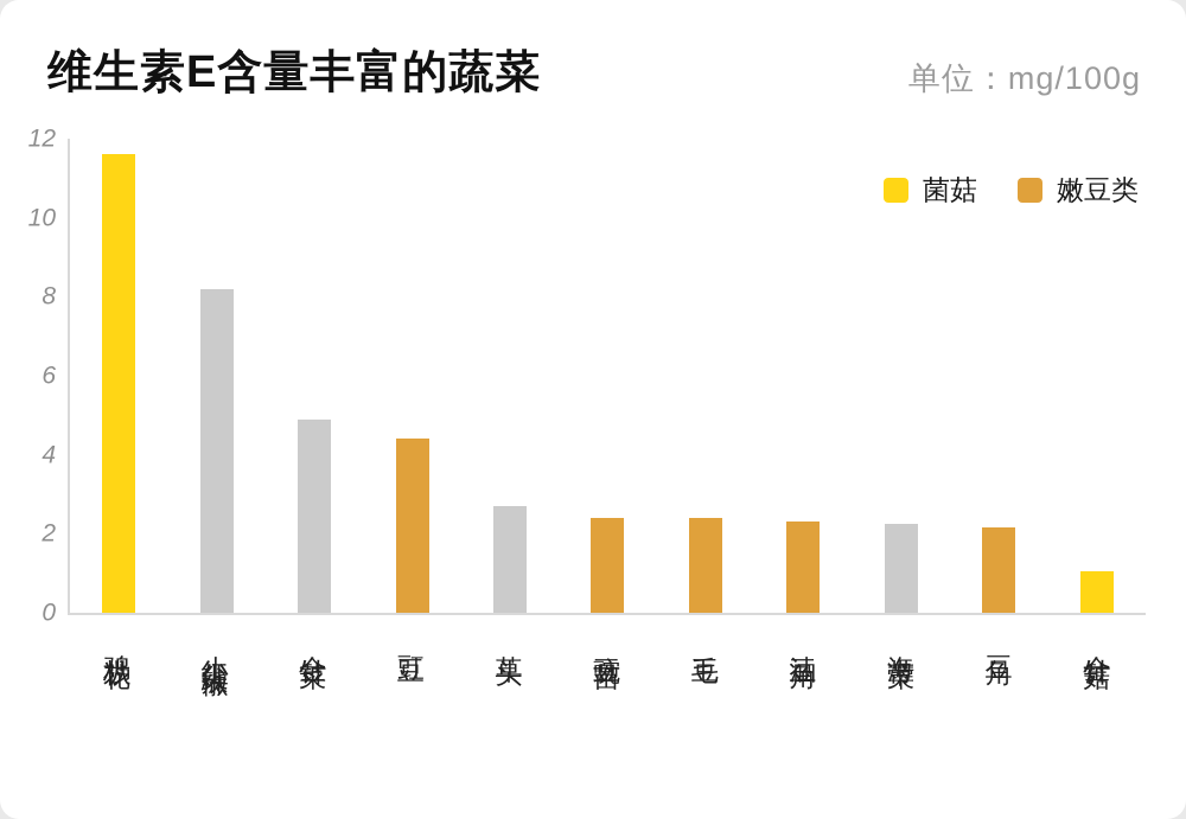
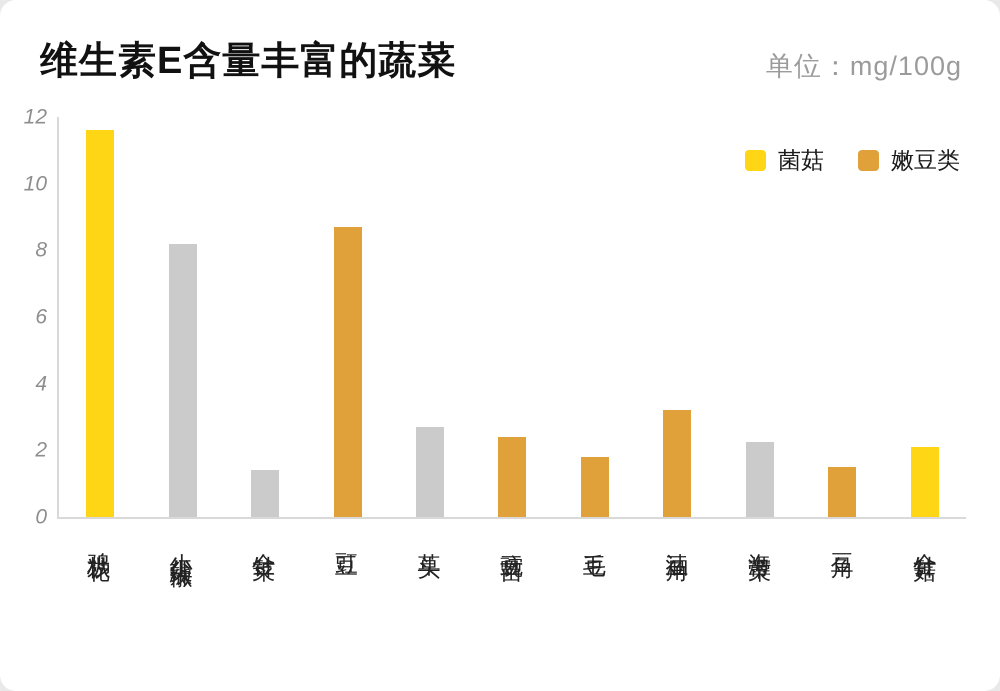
金针菜: 4.9 -> 1.4
豇豆: 4.4 -> 8.7
毛豆: 2.4 -> 1.8
油豆角: 2.3 -> 3.2
豆角: 2.1 -> 1.5
金针菇: 1.1 -> 2.1
